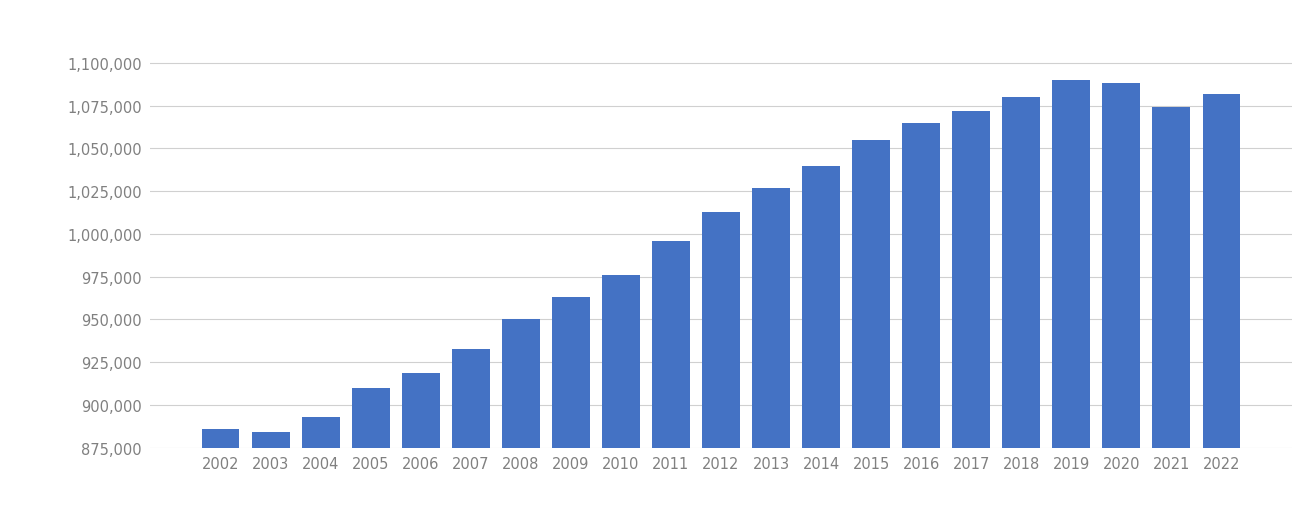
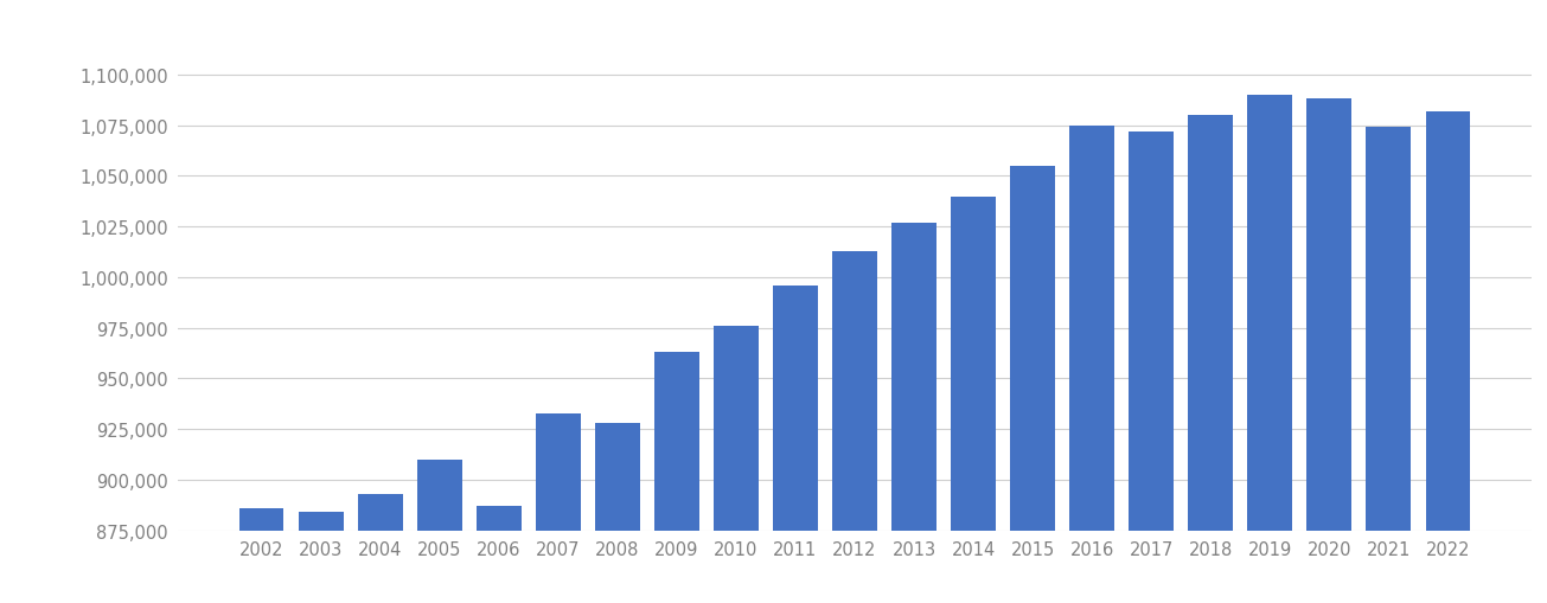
2006: 919,000 -> 887,000
2008: 950,000 -> 928,000
2016: 1,065,000 -> 1,075,000
